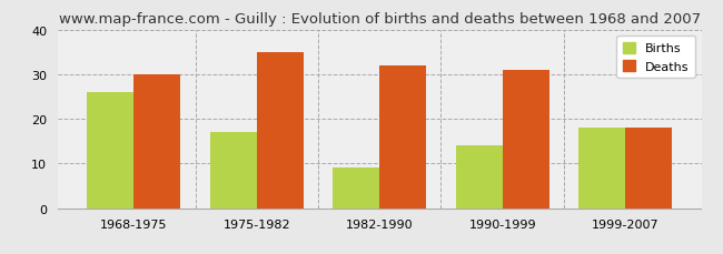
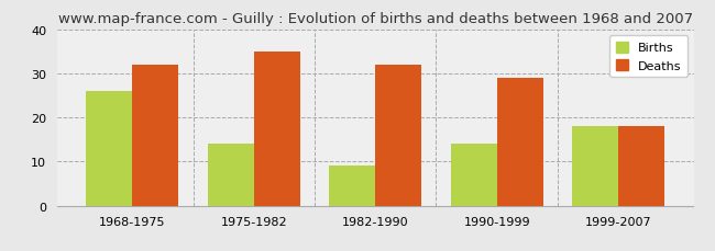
Deaths/1968-1975: 30 -> 32
Births/1975-1982: 17 -> 14
Deaths/1990-1999: 31 -> 29
